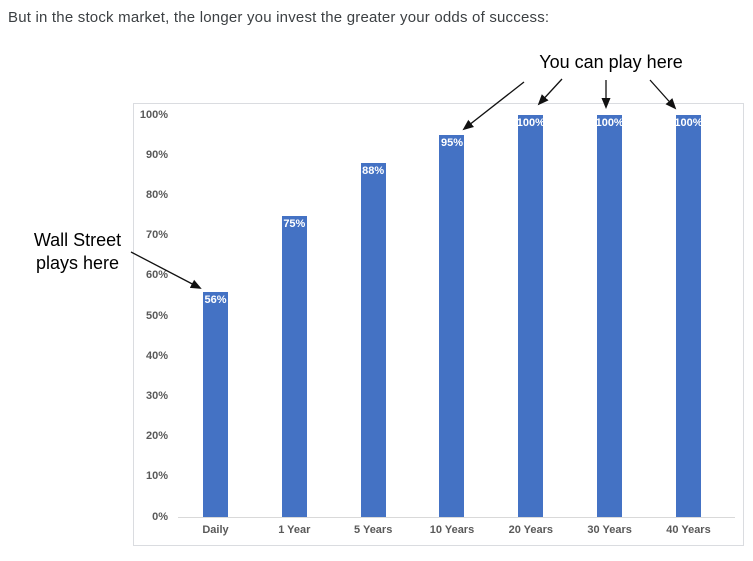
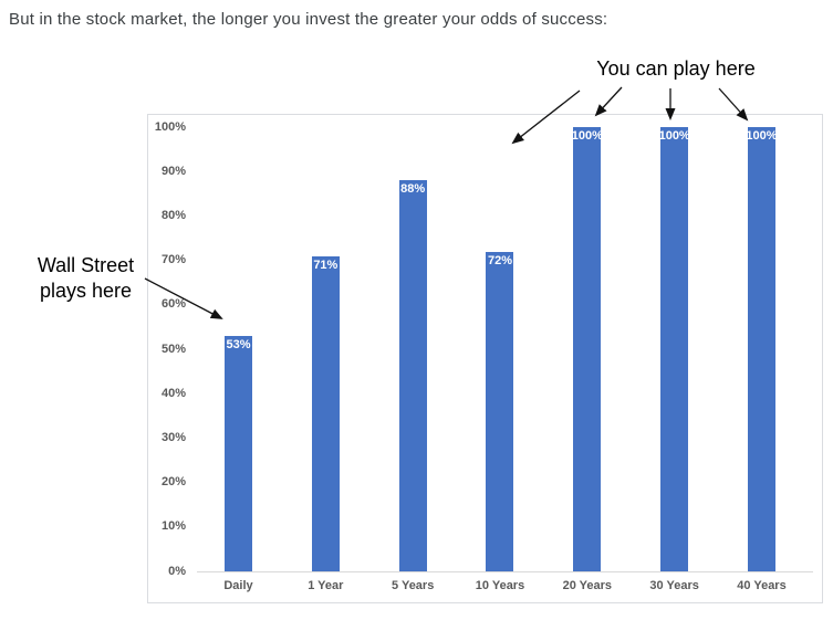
Daily: 56% -> 53%
1 Year: 75% -> 71%
10 Years: 95% -> 72%
